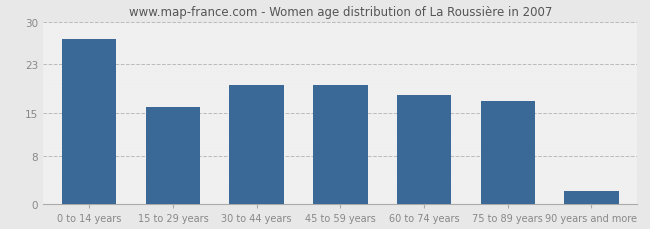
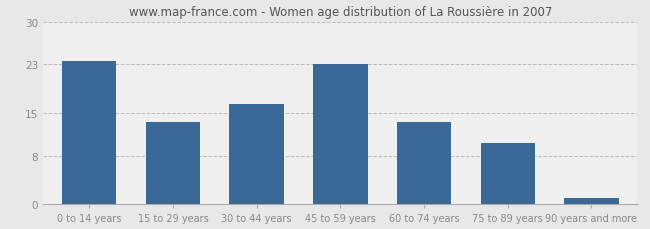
0 to 14 years: 27.2 -> 23.5
15 to 29 years: 16.0 -> 13.5
30 to 44 years: 19.6 -> 16.5
45 to 59 years: 19.6 -> 23.0
60 to 74 years: 18.0 -> 13.5
75 to 89 years: 17.0 -> 10.0
90 years and more: 2.2 -> 1.0
